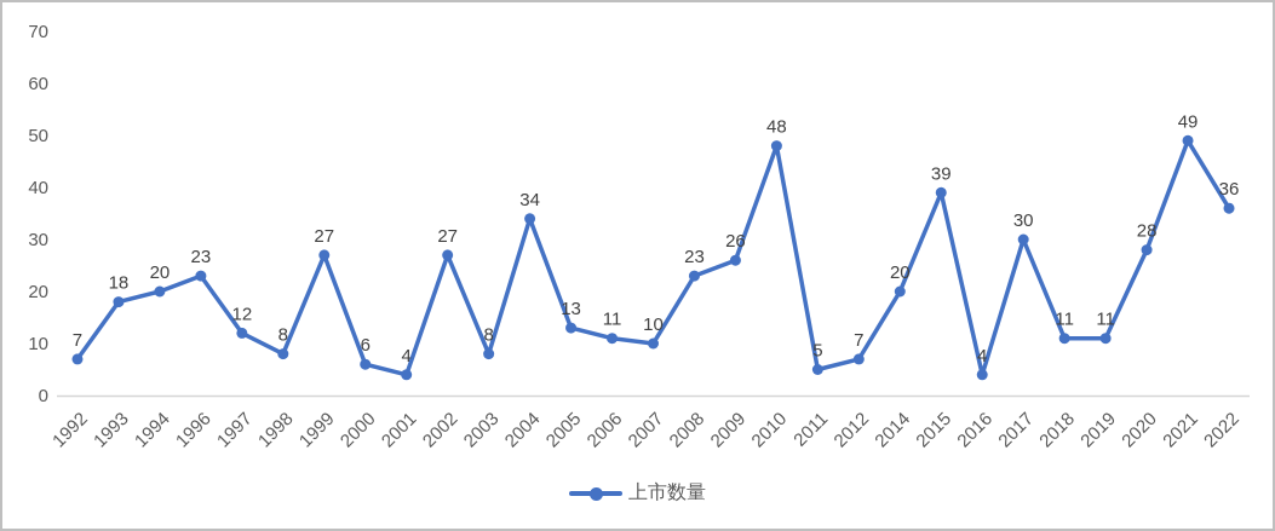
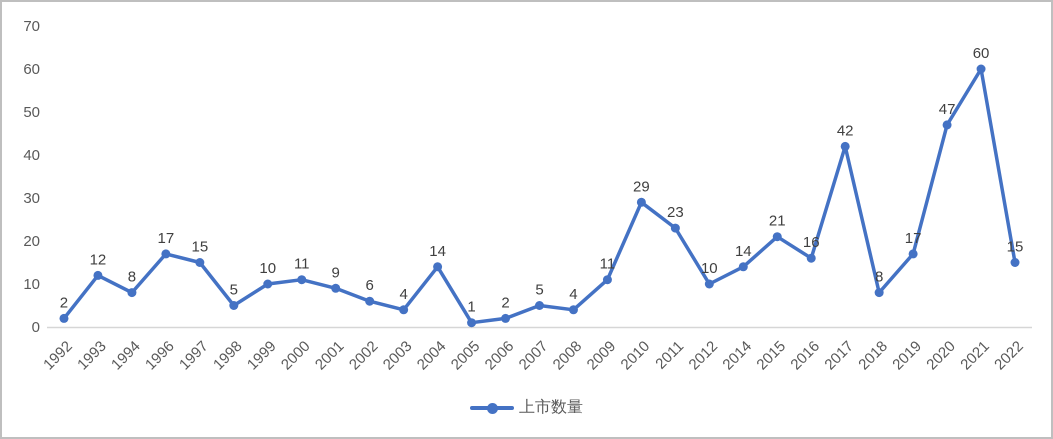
1992: 7 -> 2
1993: 18 -> 12
1994: 20 -> 8
1996: 23 -> 17
1997: 12 -> 15
1998: 8 -> 5
1999: 27 -> 10
2000: 6 -> 11
2001: 4 -> 9
2002: 27 -> 6
2003: 8 -> 4
2004: 34 -> 14
2005: 13 -> 1
2006: 11 -> 2
2007: 10 -> 5
2008: 23 -> 4
2009: 26 -> 11
2010: 48 -> 29
2011: 5 -> 23
2012: 7 -> 10
2014: 20 -> 14
2015: 39 -> 21
2016: 4 -> 16
2017: 30 -> 42
2018: 11 -> 8
2019: 11 -> 17
2020: 28 -> 47
2021: 49 -> 60
2022: 36 -> 15
